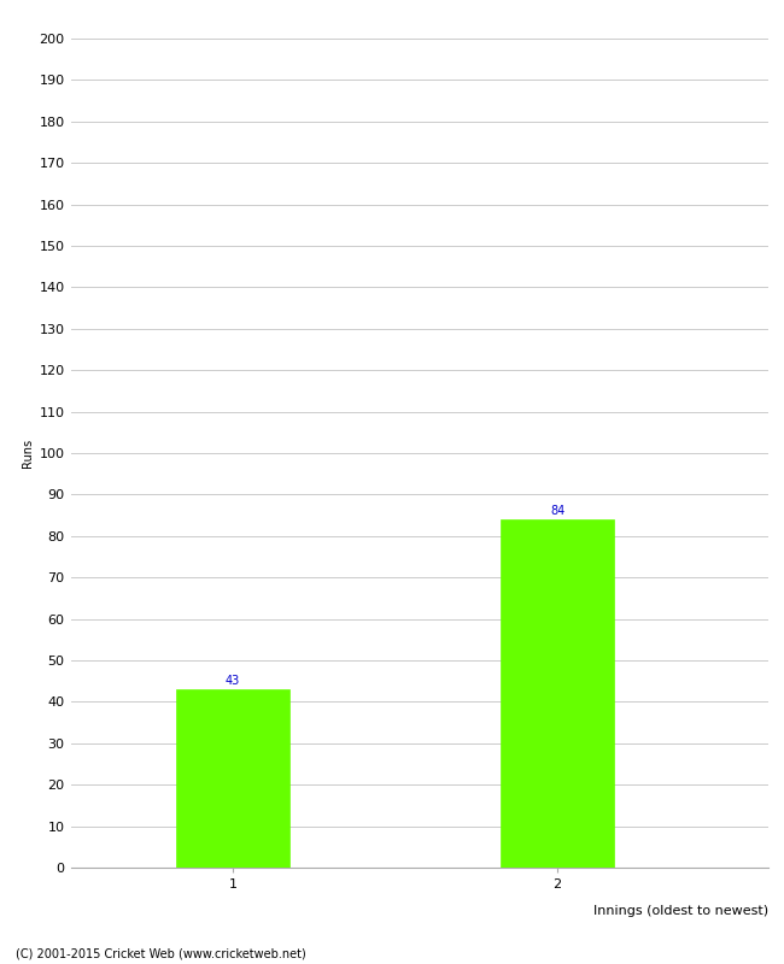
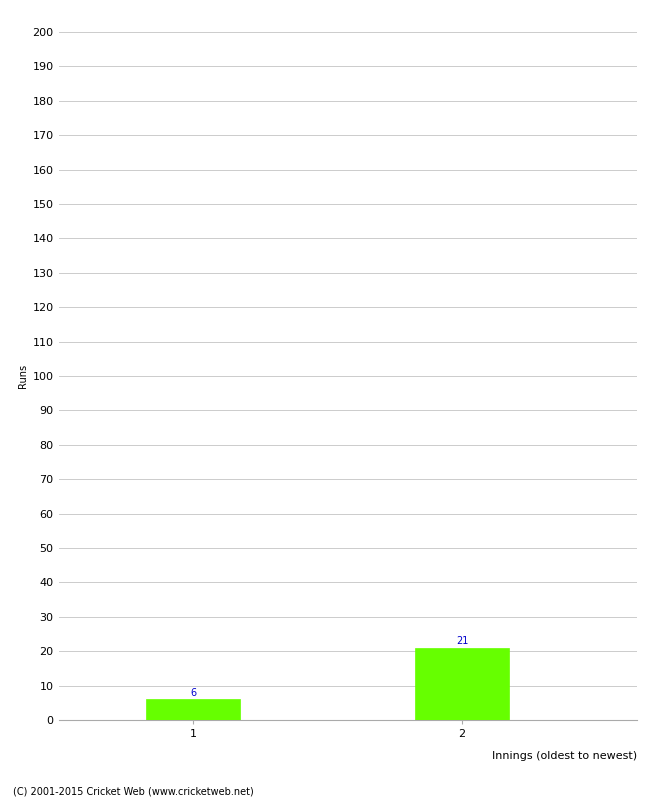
1: 43 -> 6
2: 84 -> 21
